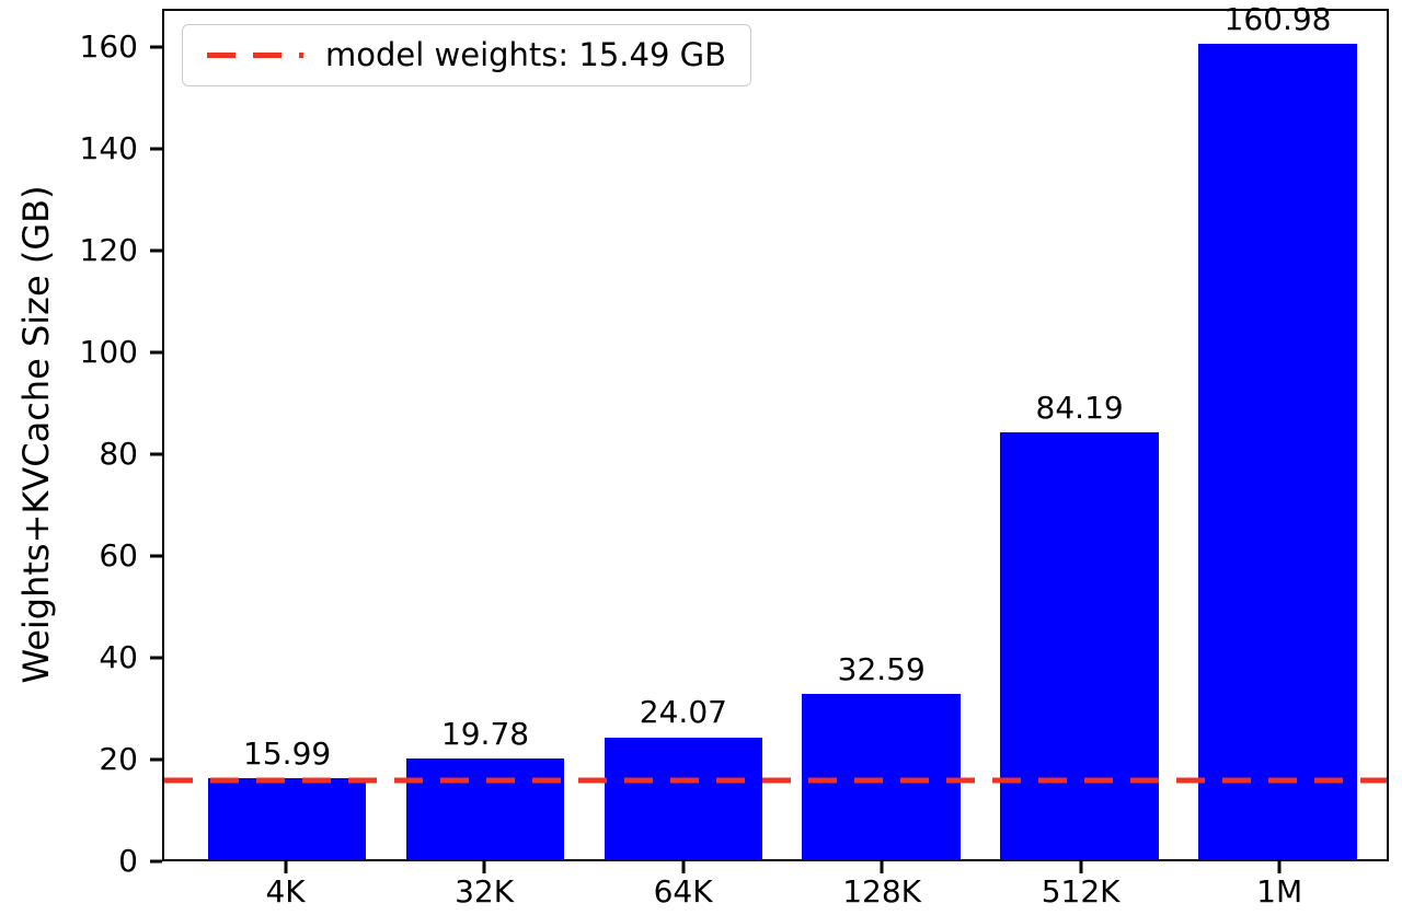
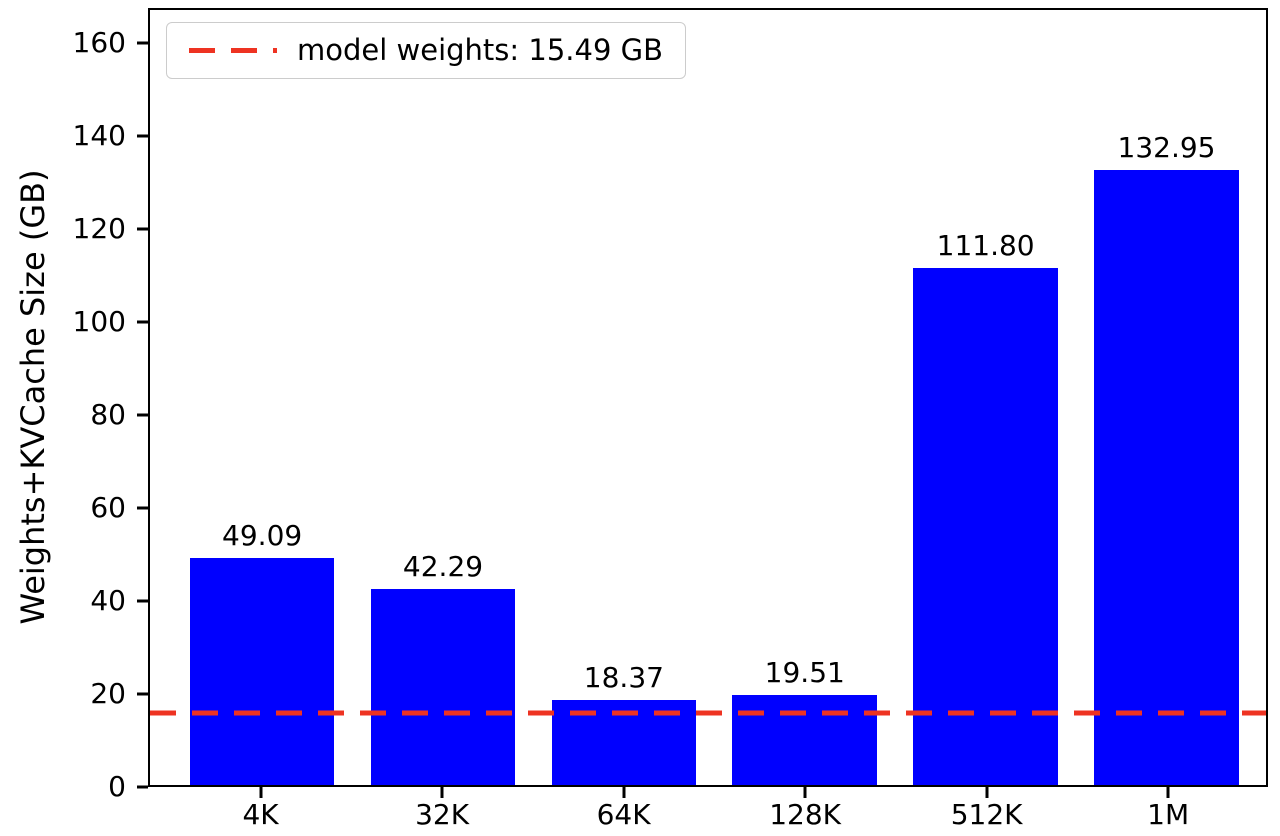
4K: 15.99 -> 49.09
32K: 19.78 -> 42.29
64K: 24.07 -> 18.37
128K: 32.59 -> 19.51
512K: 84.19 -> 111.80
1M: 160.98 -> 132.95
